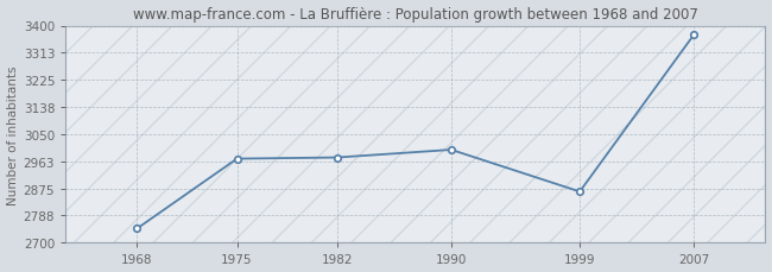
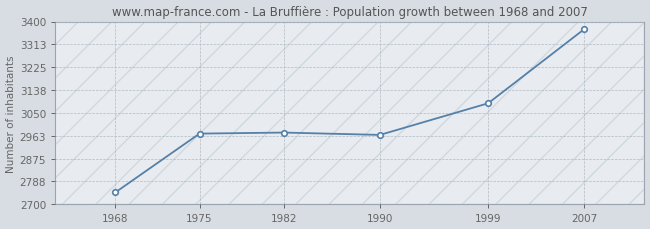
1990: 3000 -> 2966
1999: 2865 -> 3087
